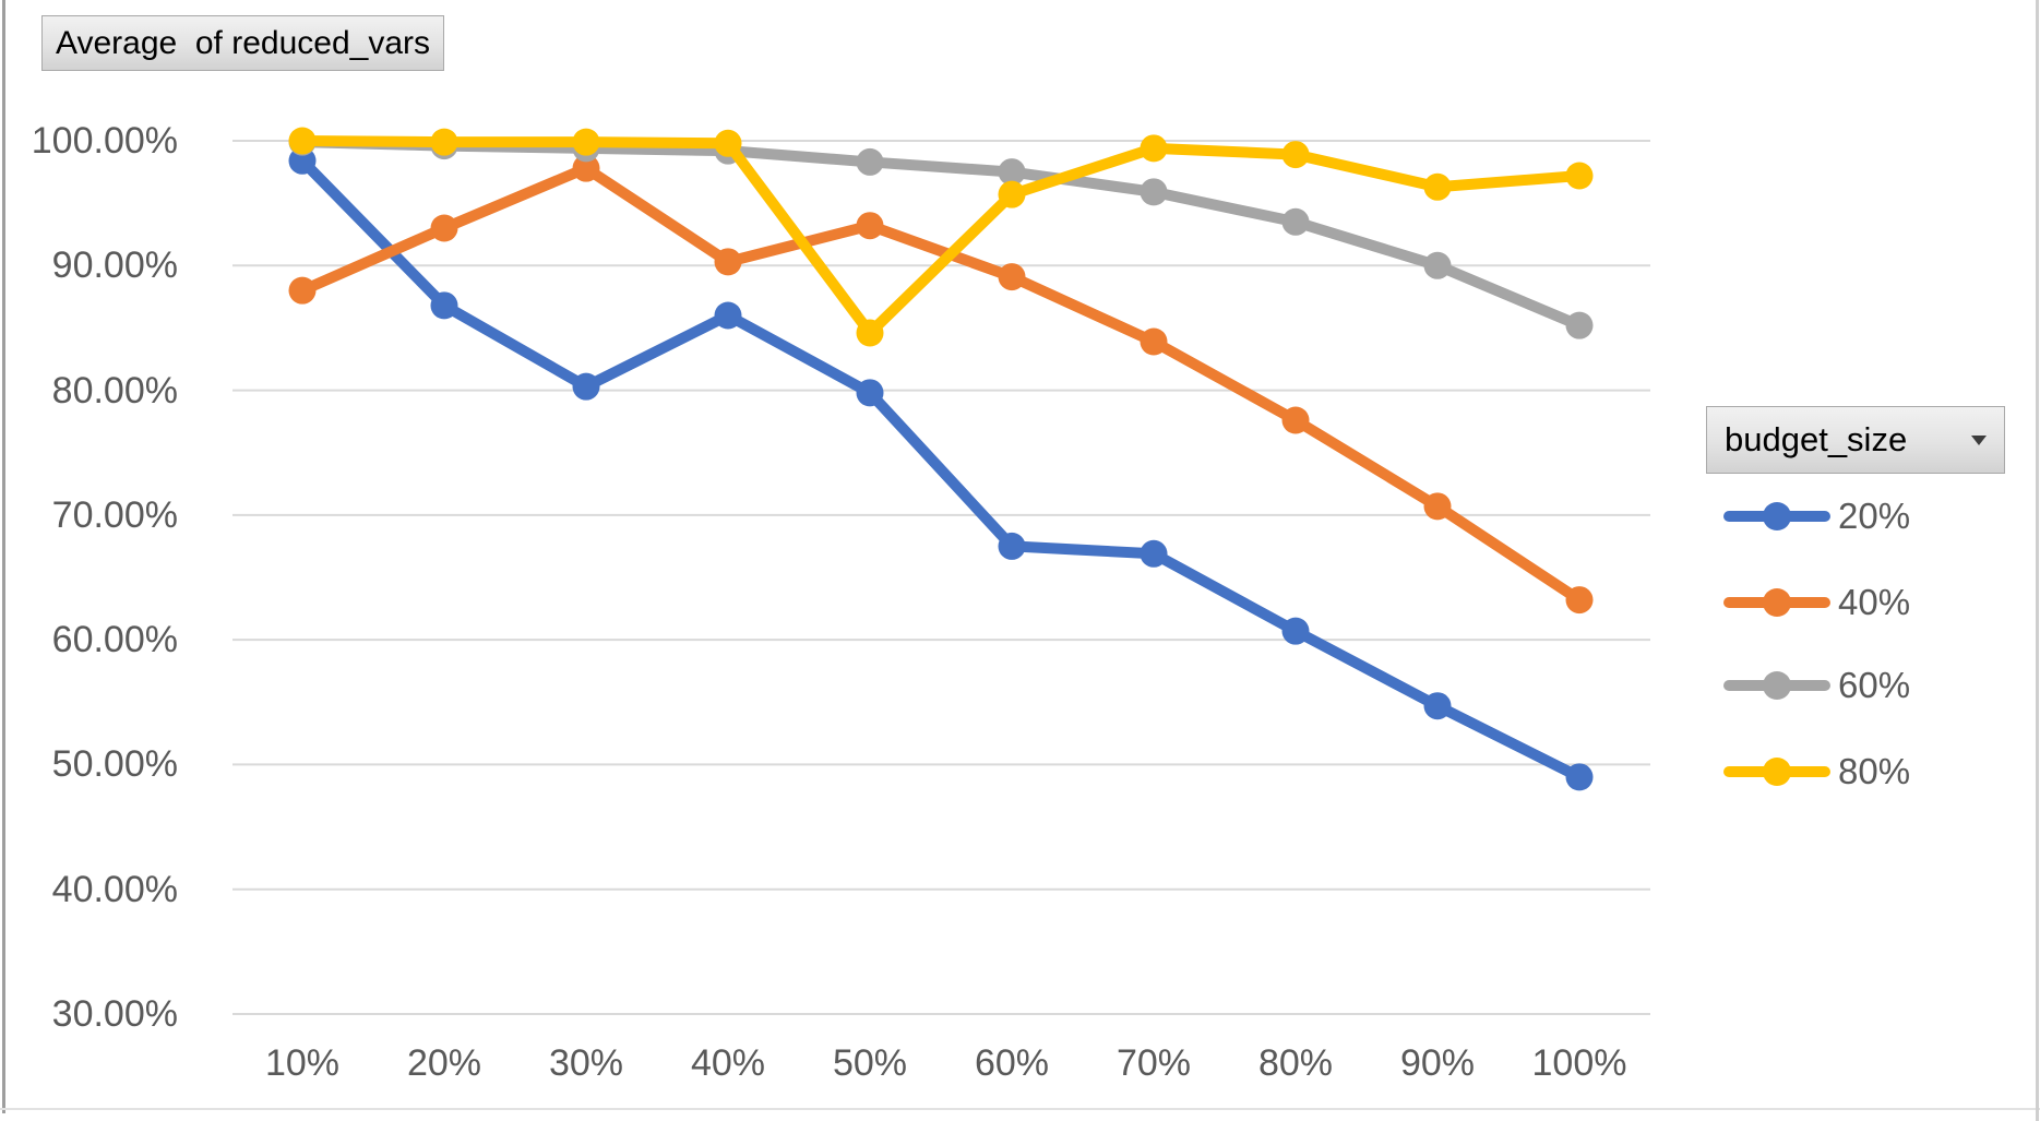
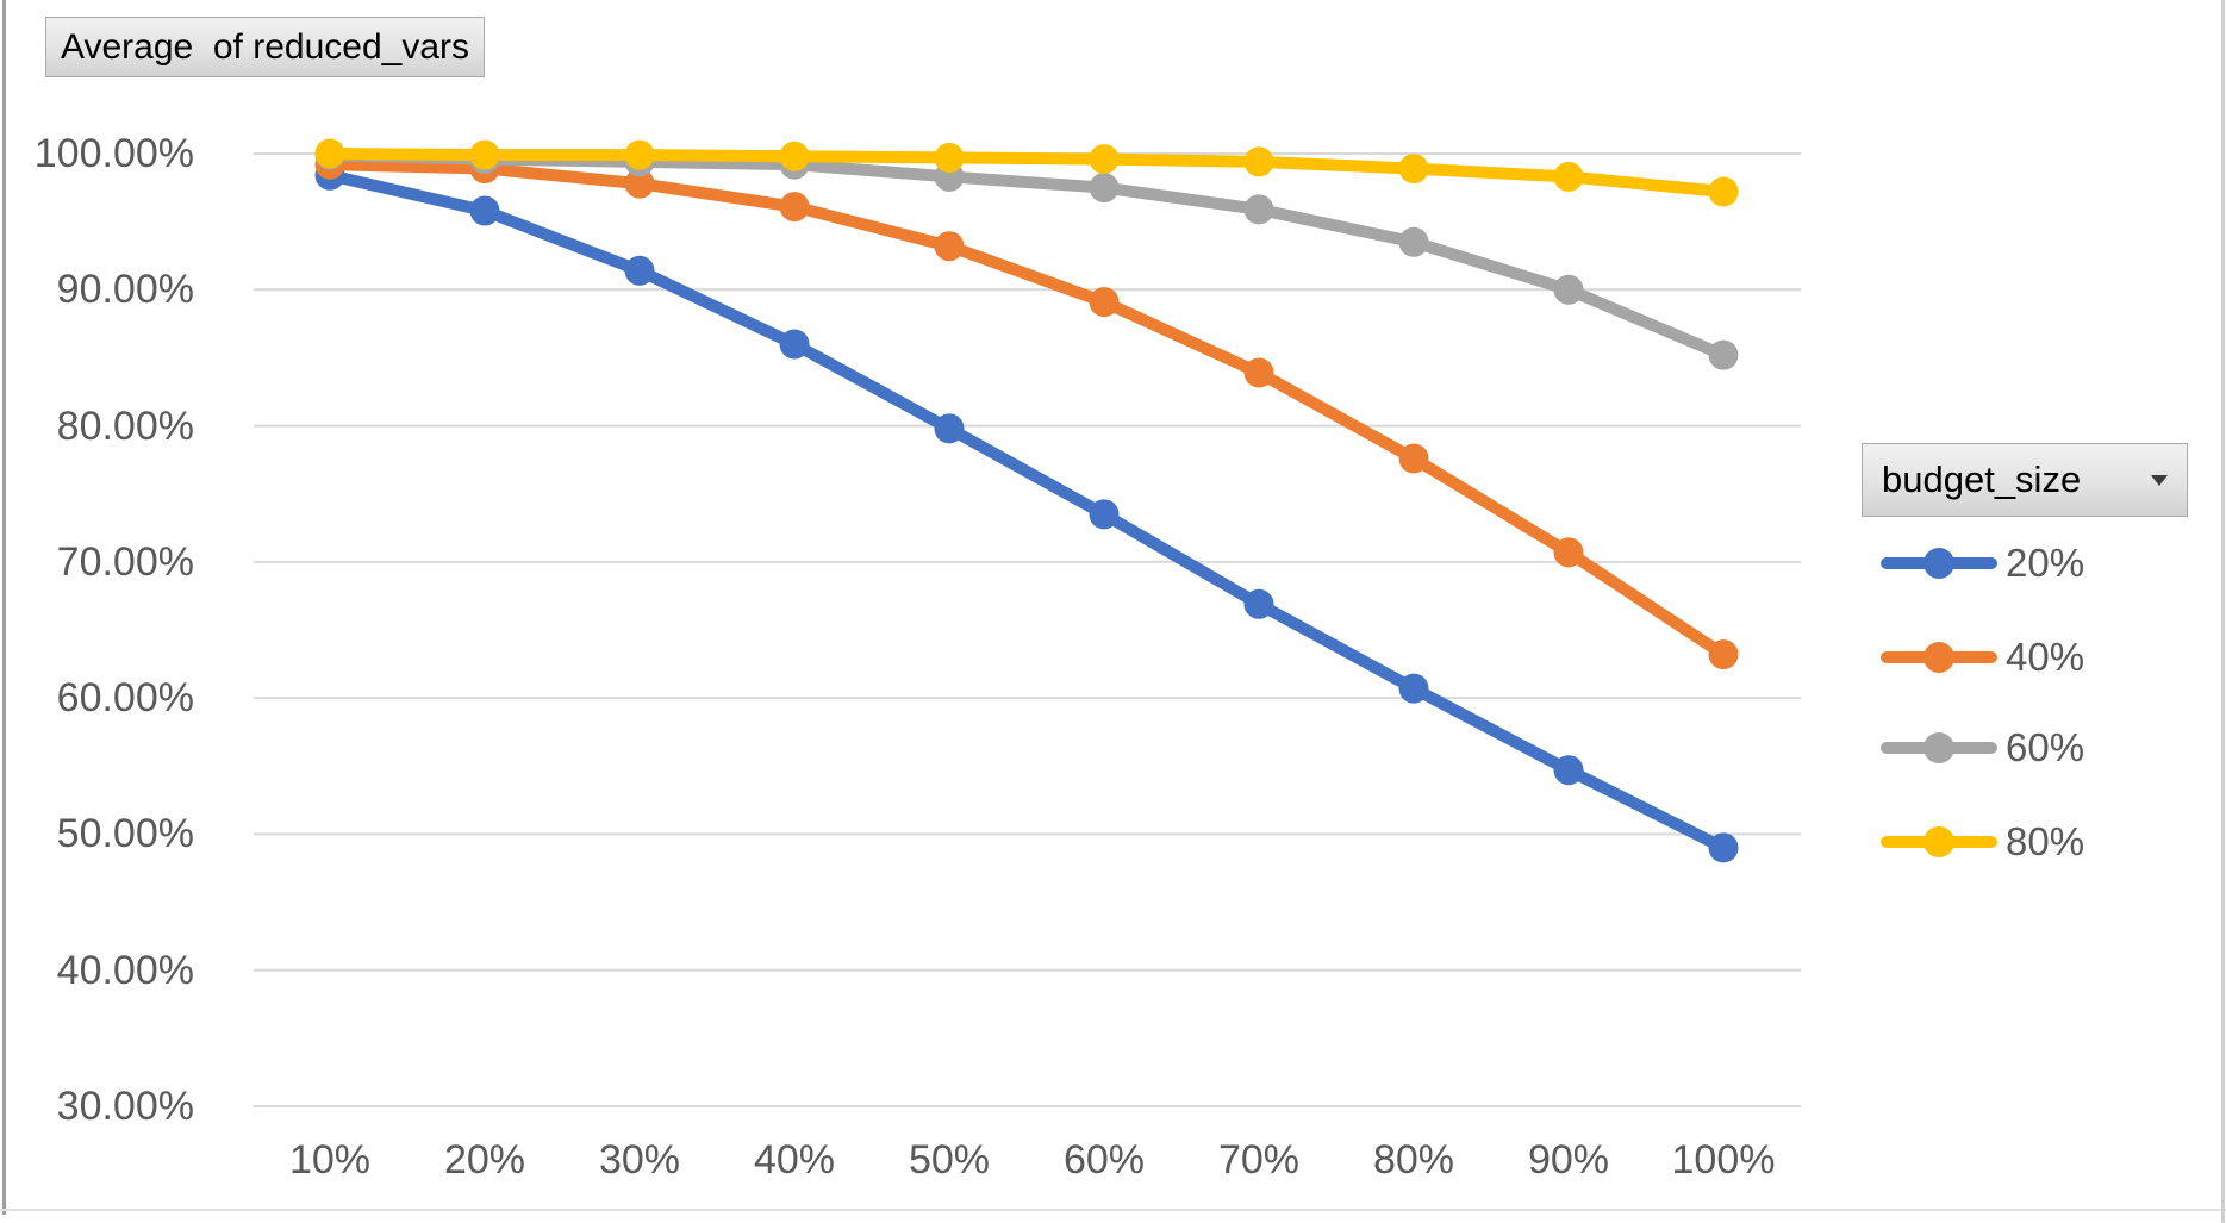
40%/10%: 88.0% -> 99.2%
20%/20%: 86.8% -> 95.8%
40%/20%: 93.0% -> 98.9%
20%/30%: 80.3% -> 91.4%
40%/40%: 90.3% -> 96.1%
80%/50%: 84.6% -> 99.7%
20%/60%: 67.5% -> 73.5%
80%/60%: 95.7% -> 99.6%
80%/90%: 96.3% -> 98.3%
